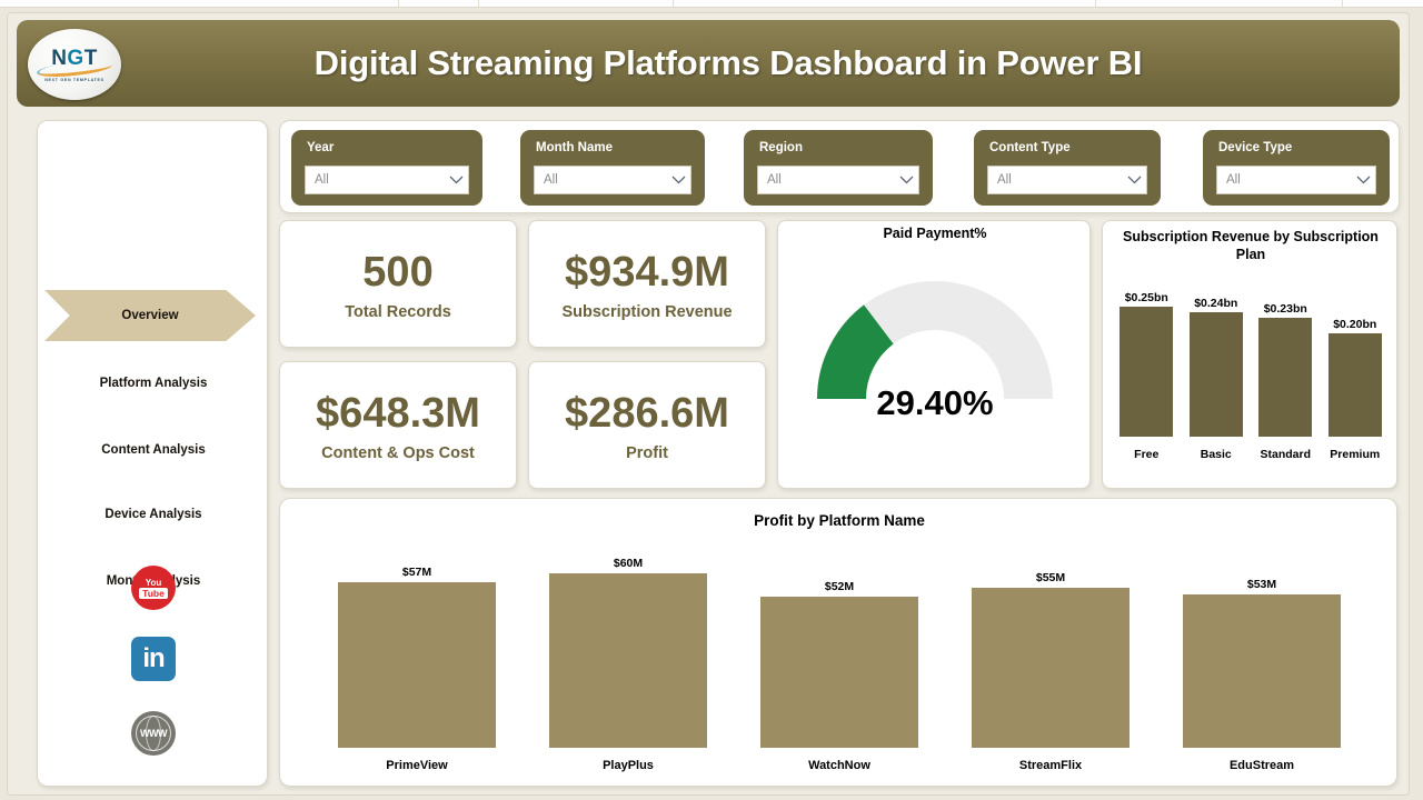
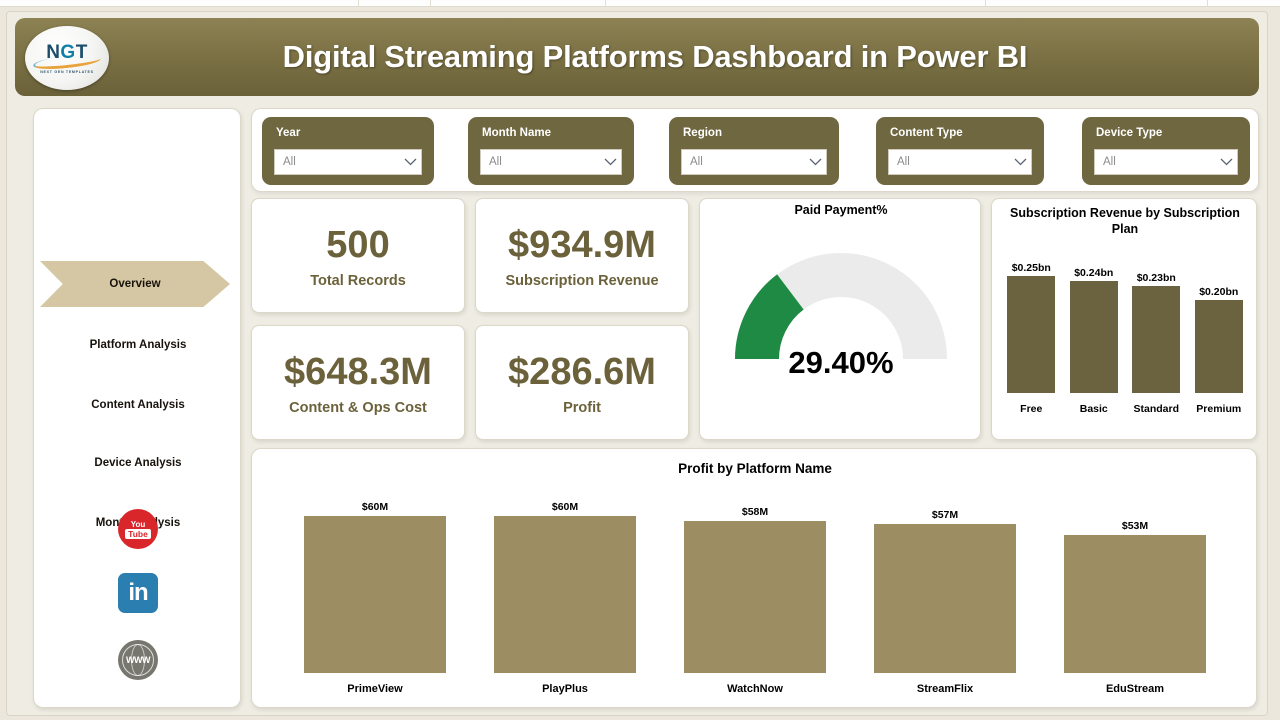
Profit by Platform Name/PrimeView: $57M -> $60M
Profit by Platform Name/WatchNow: $52M -> $58M
Profit by Platform Name/StreamFlix: $55M -> $57M
